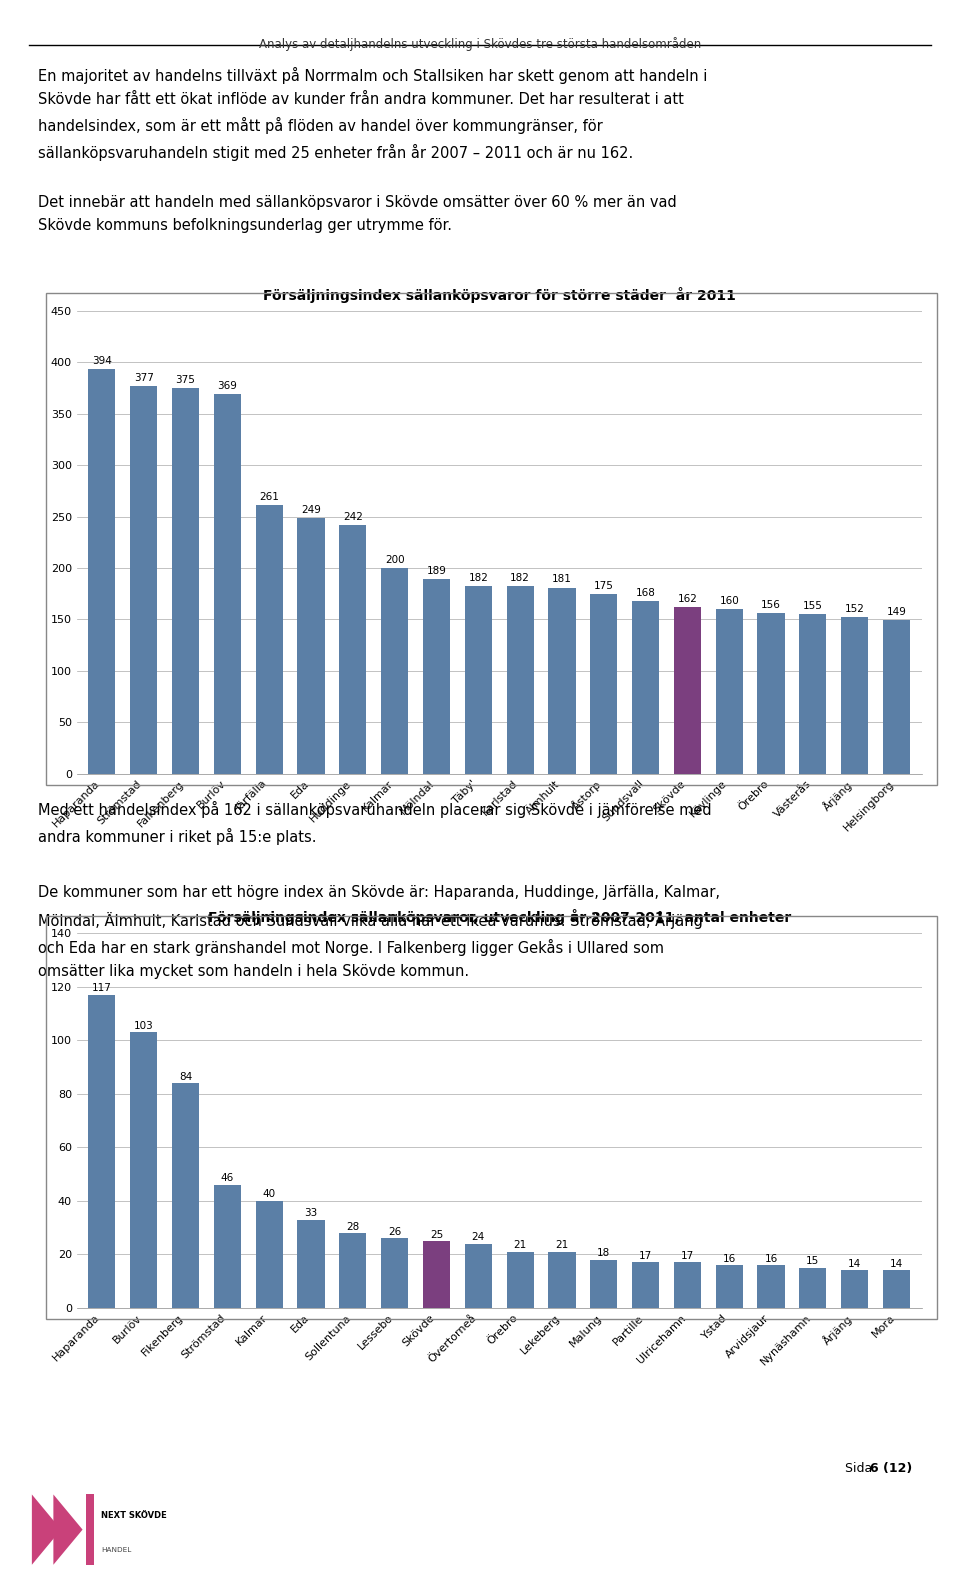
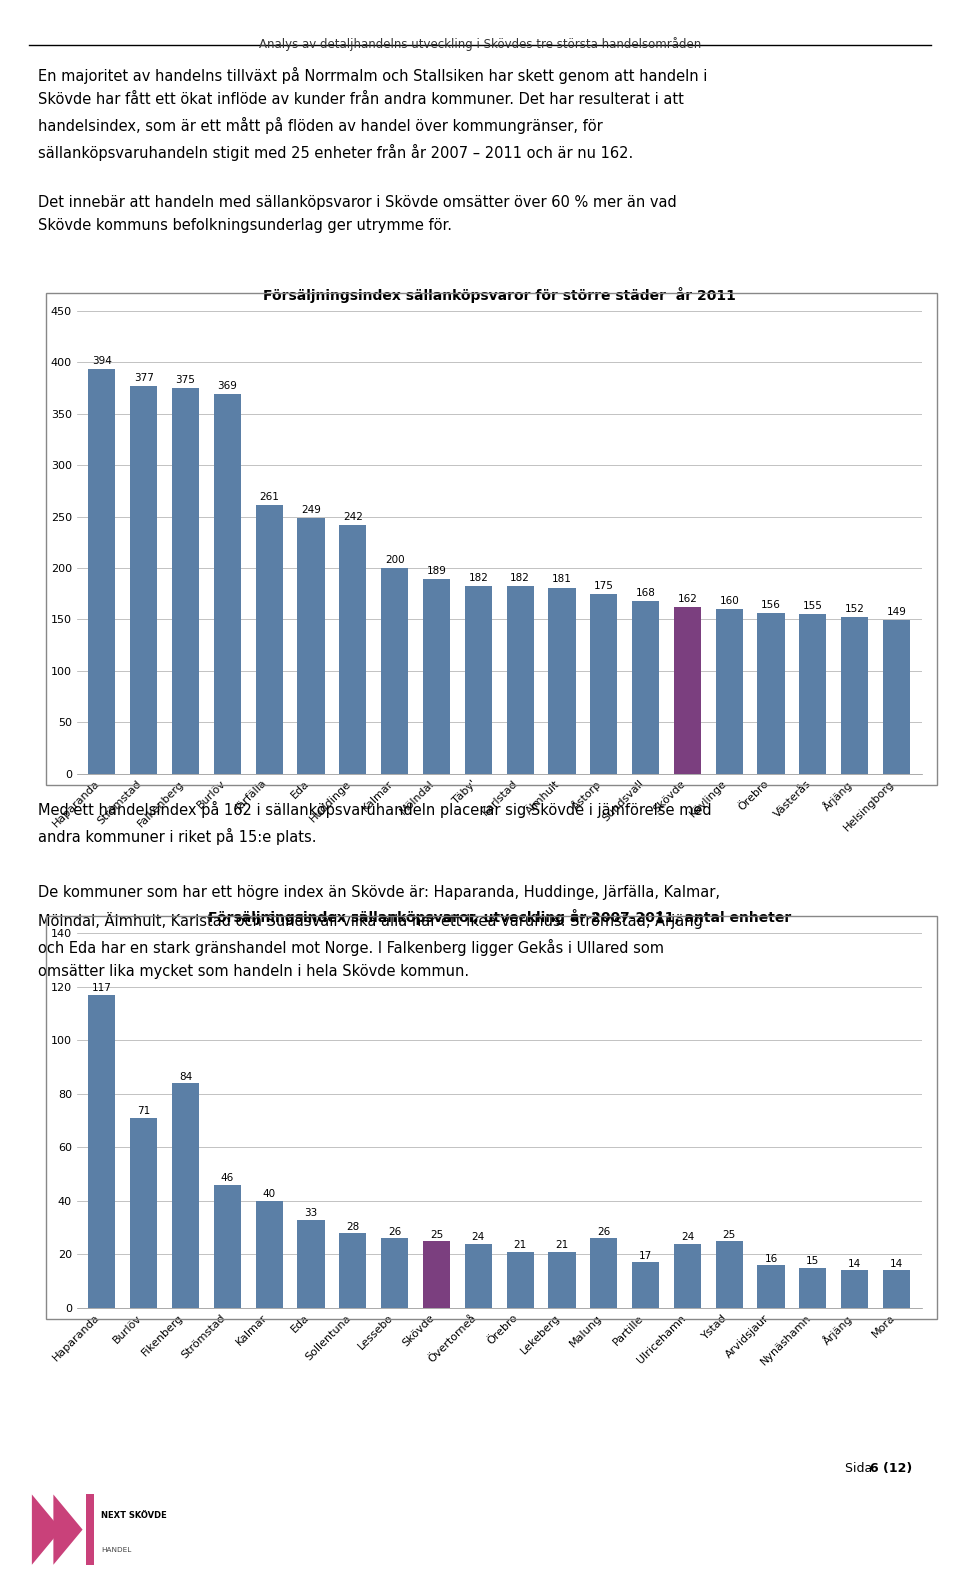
Burlöv: 103 -> 71
Malung: 18 -> 26
Ulricehamn: 17 -> 24
Ystad: 16 -> 25
